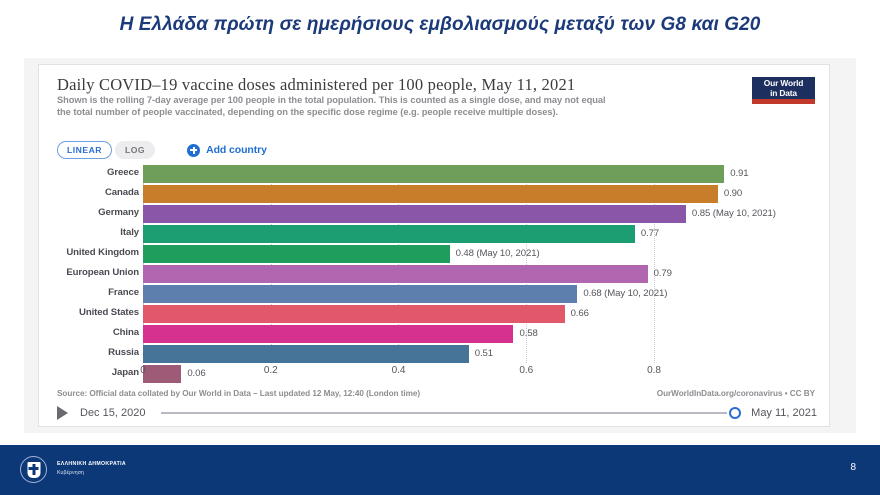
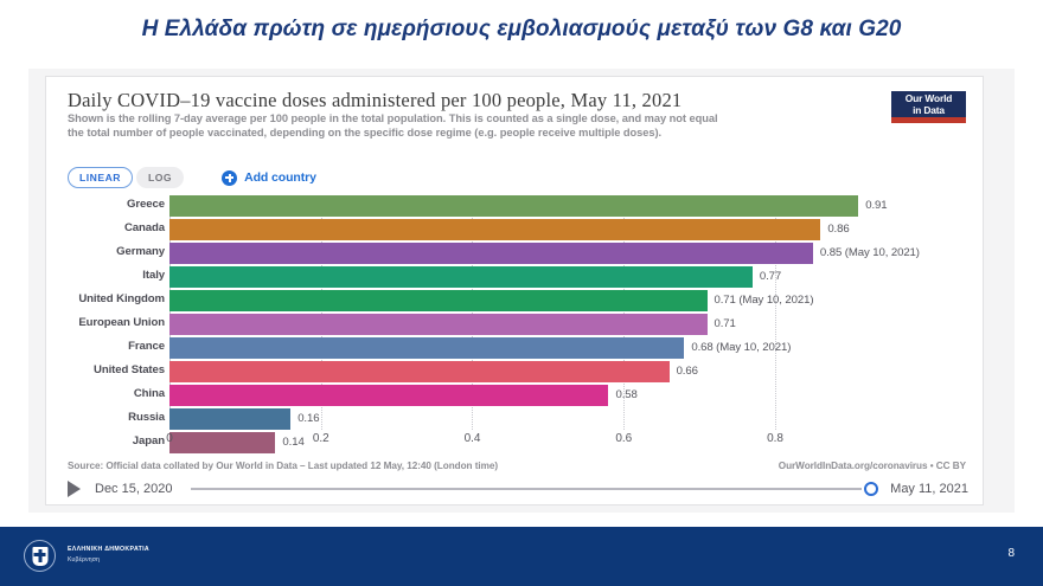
Canada: 0.90 -> 0.86
United Kingdom: 0.48 -> 0.71
European Union: 0.79 -> 0.71
Russia: 0.51 -> 0.16
Japan: 0.06 -> 0.14
